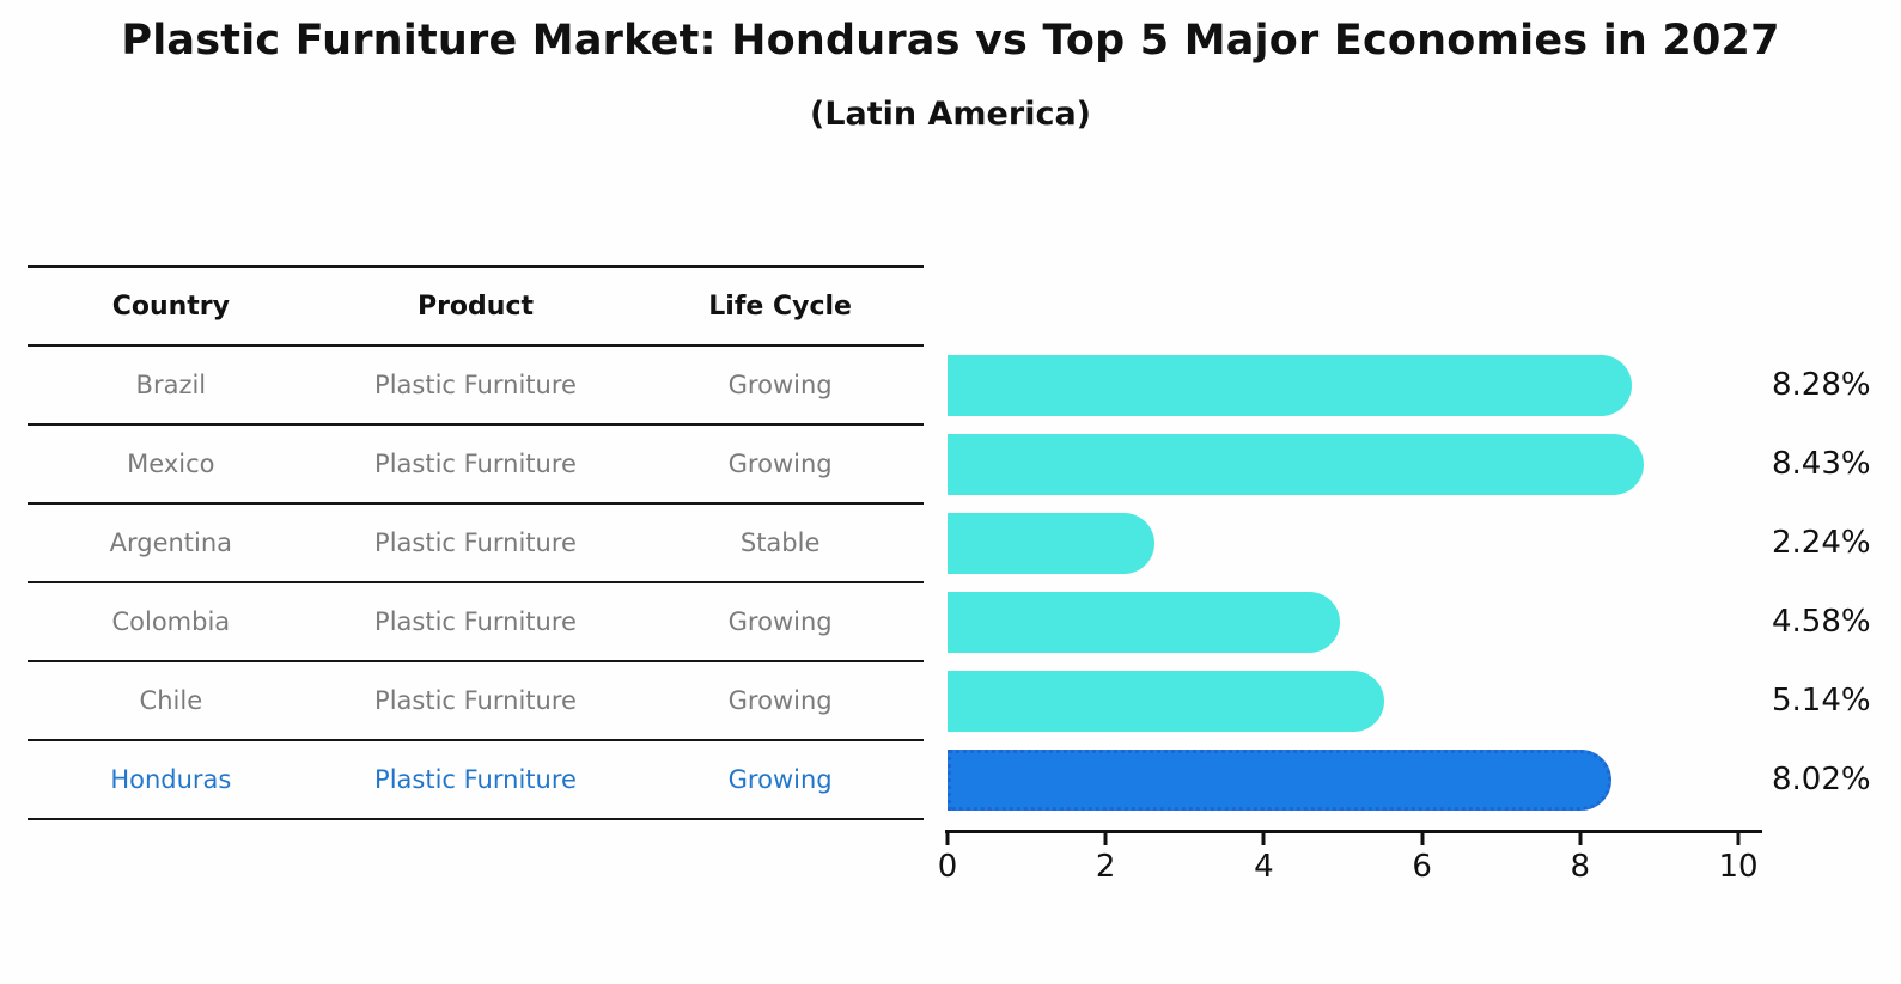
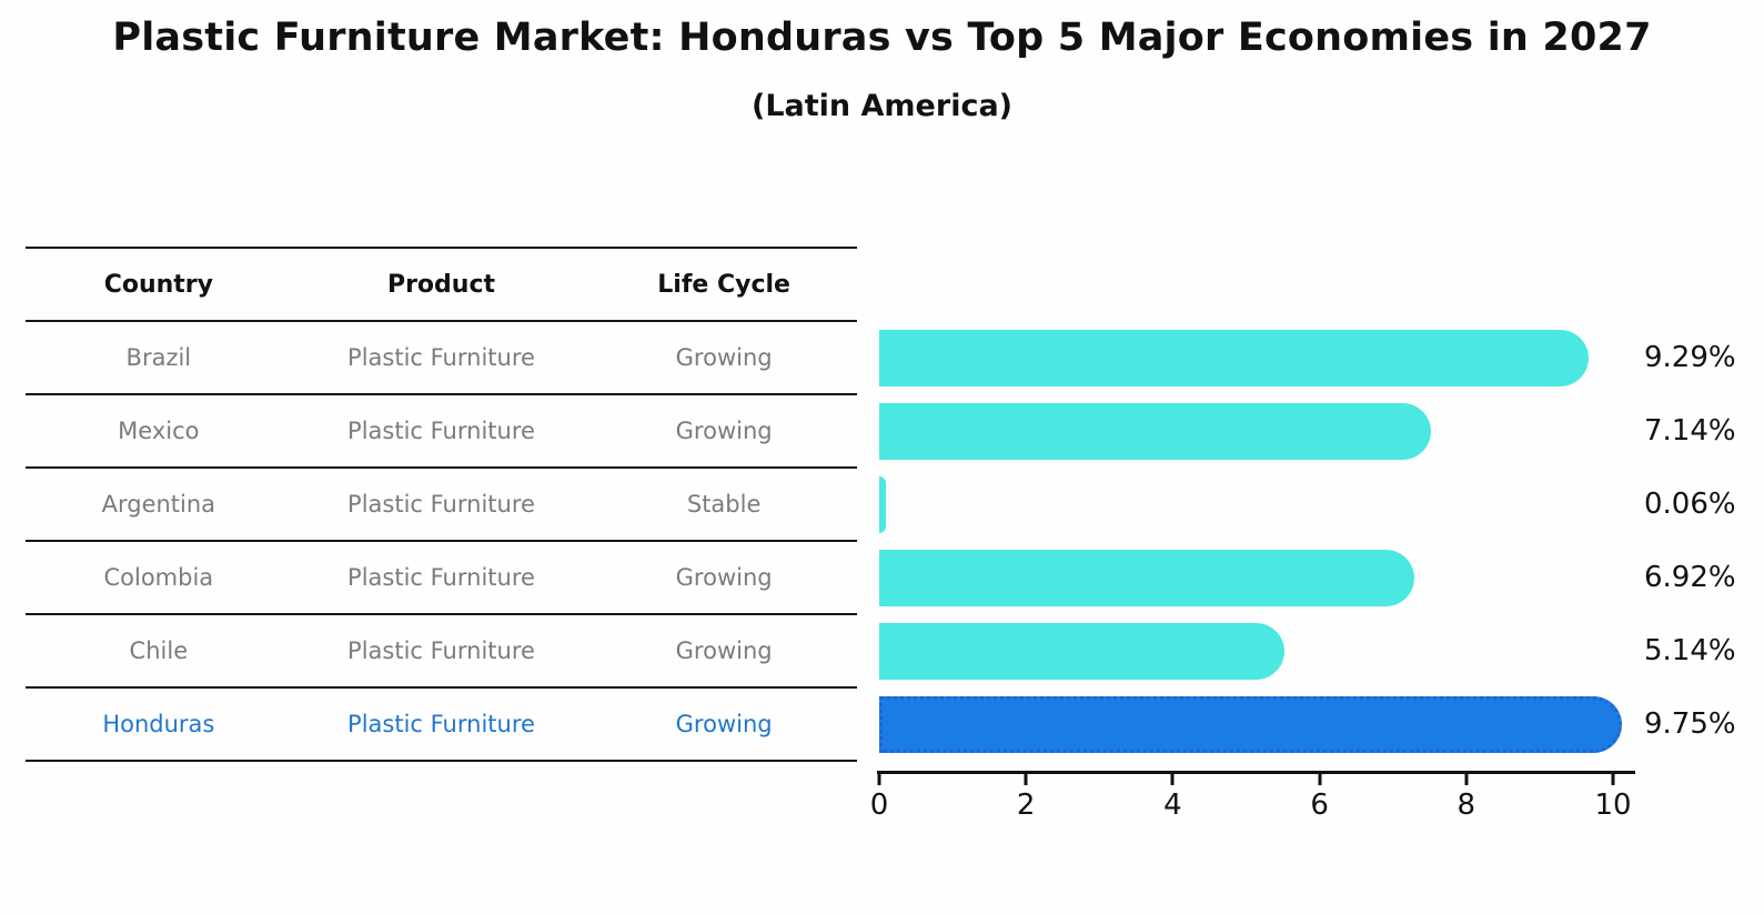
Brazil: 8.28% -> 9.29%
Mexico: 8.43% -> 7.14%
Argentina: 2.24% -> 0.06%
Colombia: 4.58% -> 6.92%
Honduras: 8.02% -> 9.75%
